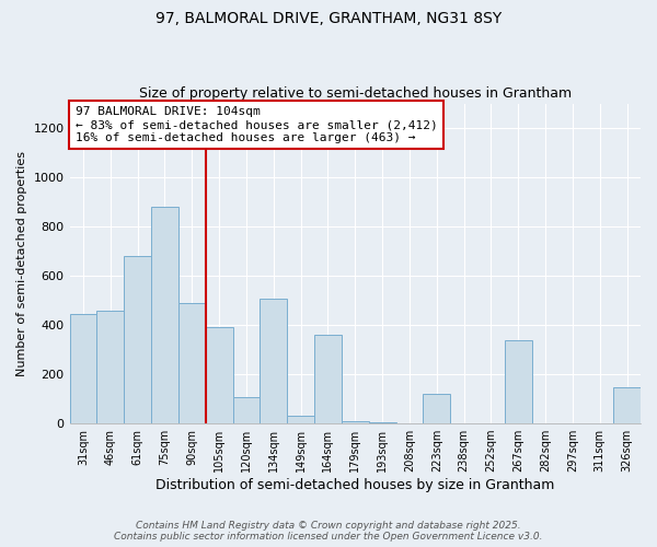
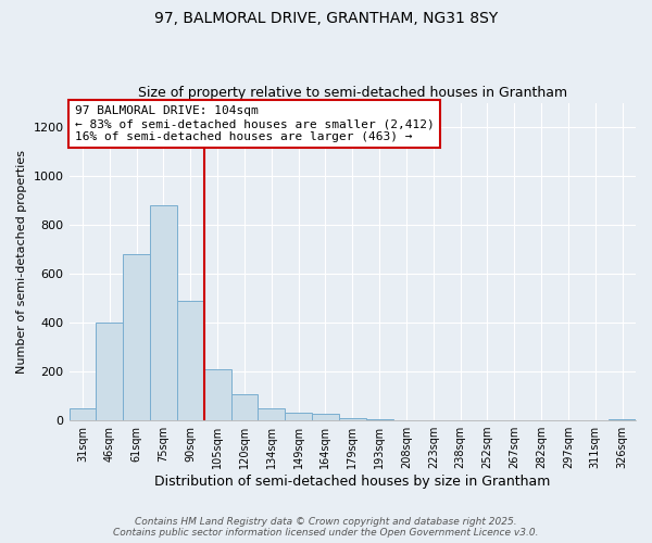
31sqm: 445 -> 50
46sqm: 460 -> 400
105sqm: 390 -> 210
134sqm: 505 -> 50
164sqm: 360 -> 25
223sqm: 120 -> 2
267sqm: 340 -> 1
326sqm: 145 -> 5
